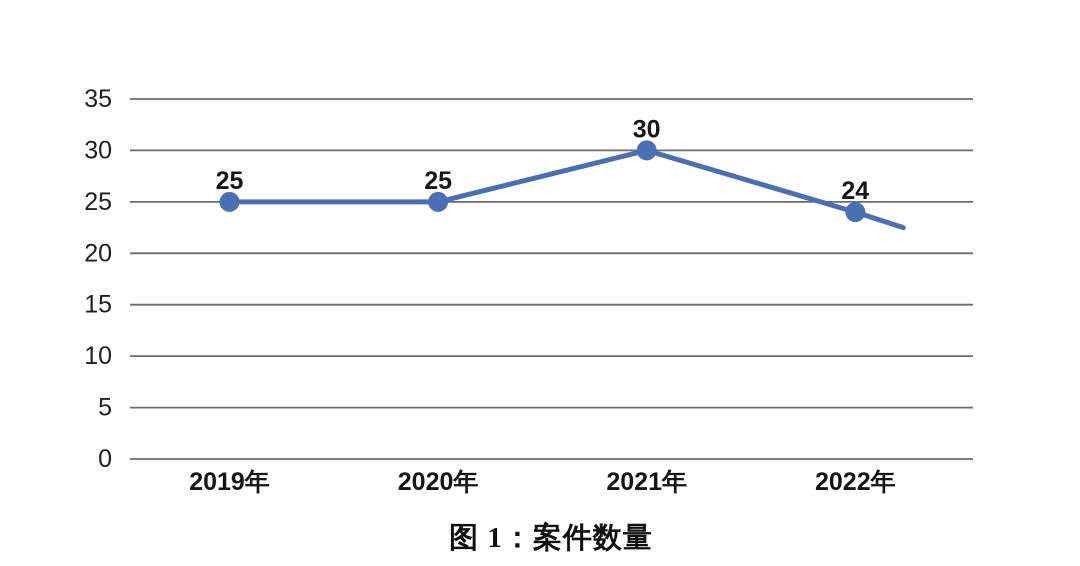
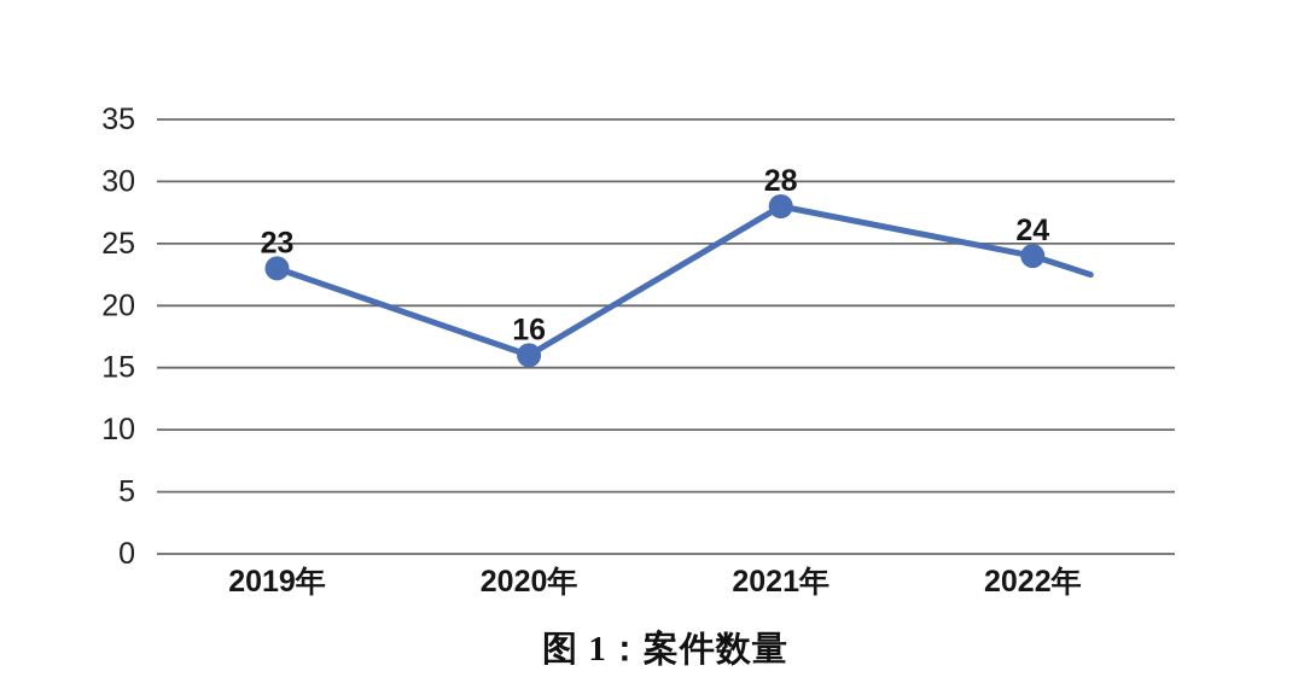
2019年: 25 -> 23
2020年: 25 -> 16
2021年: 30 -> 28
